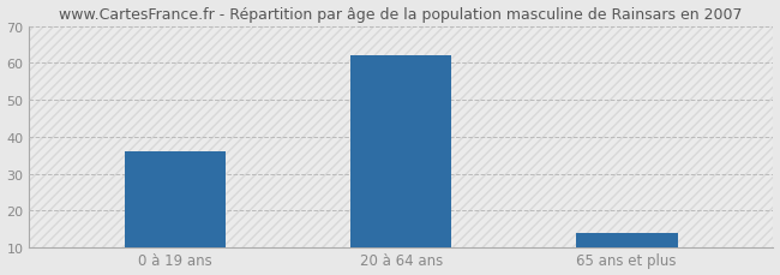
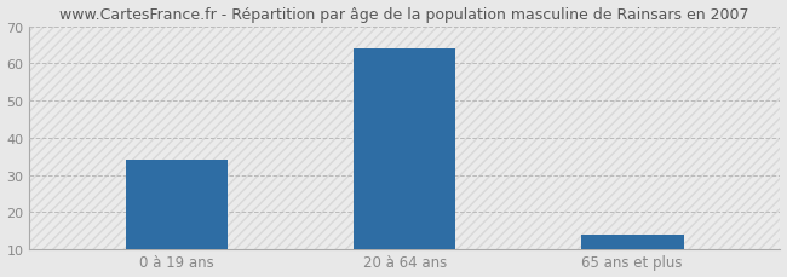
0 à 19 ans: 36 -> 34
20 à 64 ans: 62 -> 64
